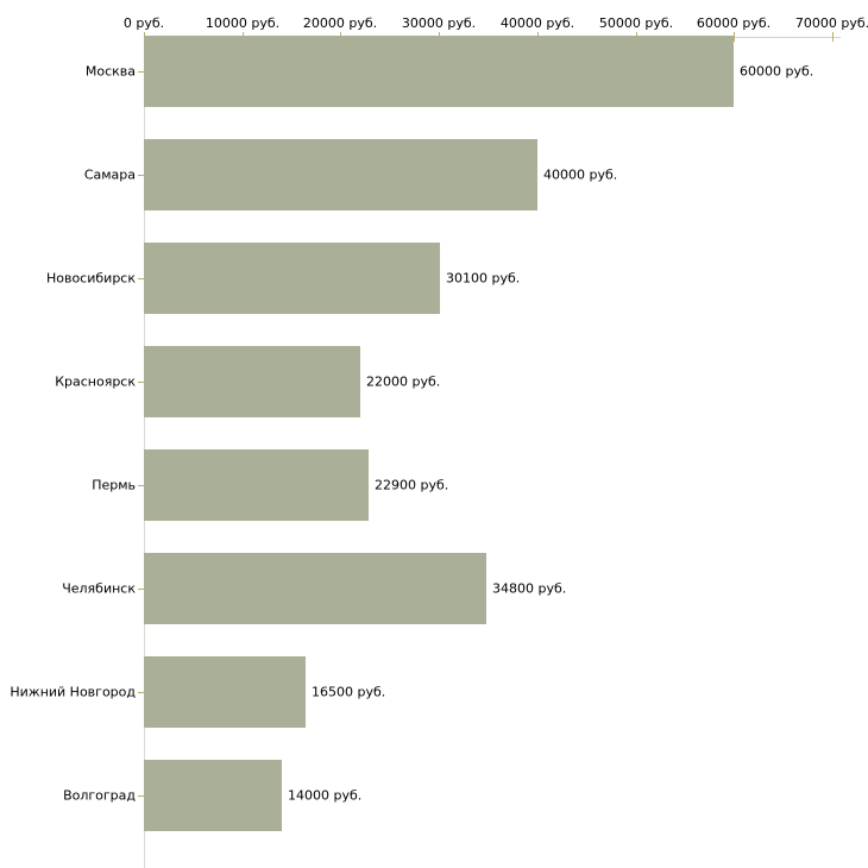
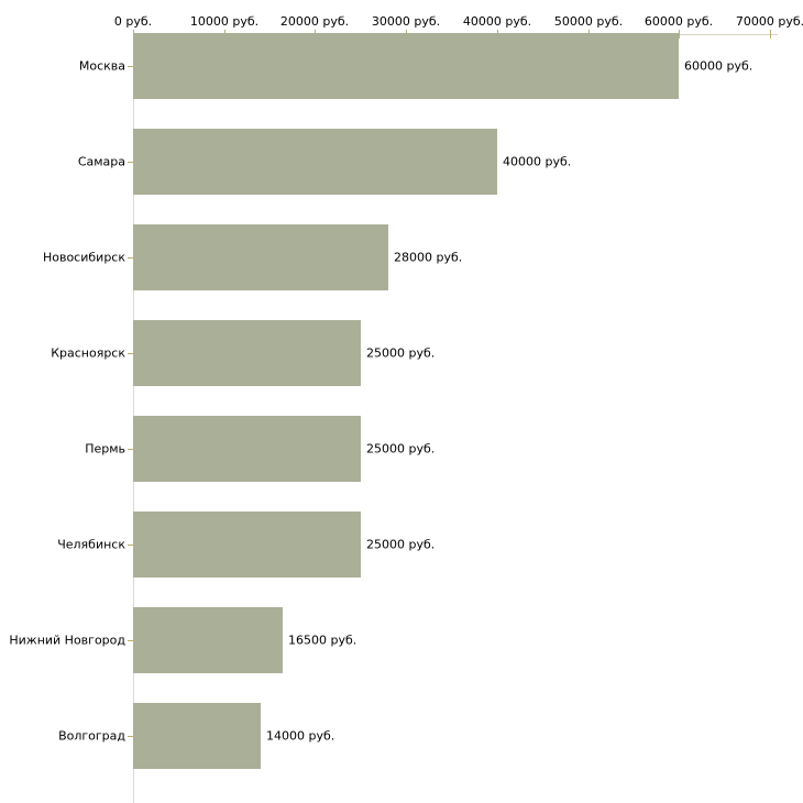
Новосибирск: 30100 -> 28000
Красноярск: 22000 -> 25000
Пермь: 22900 -> 25000
Челябинск: 34800 -> 25000
